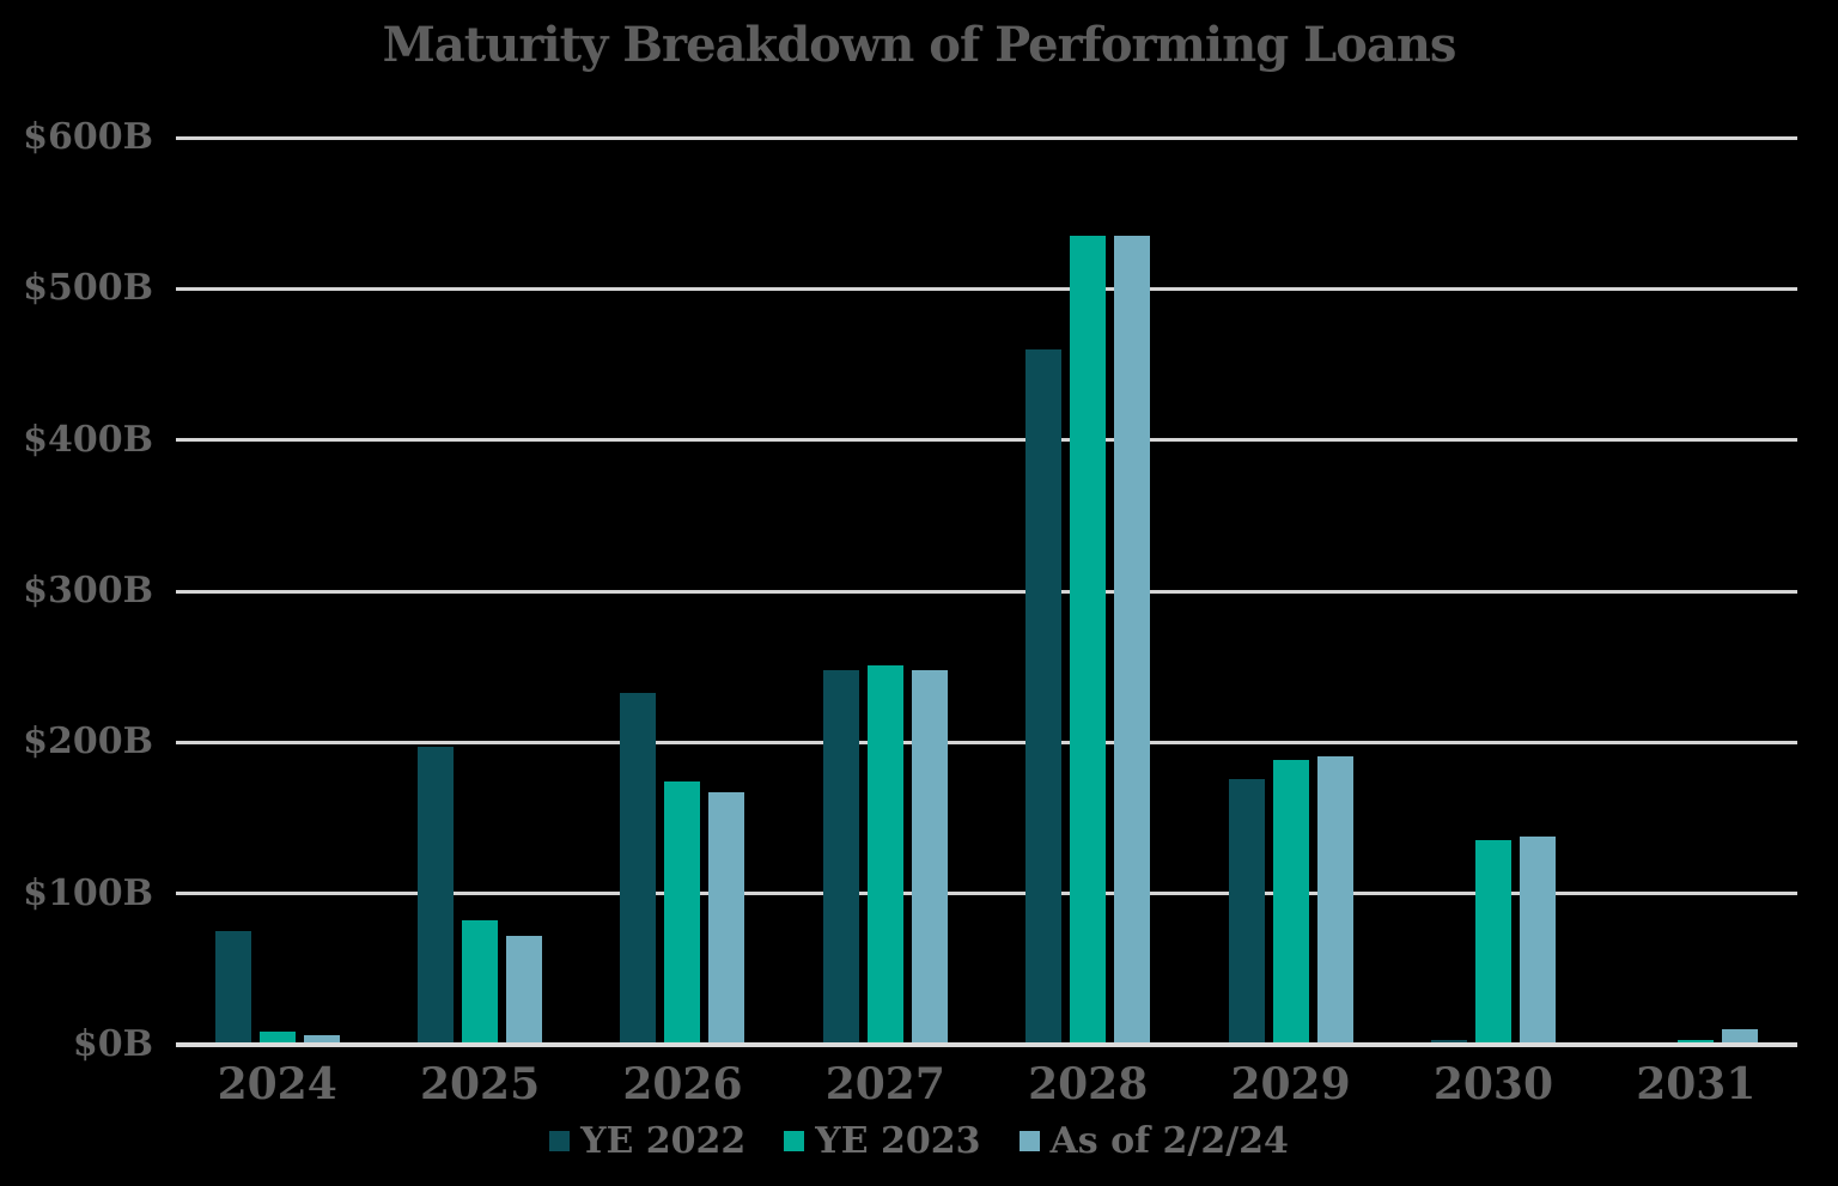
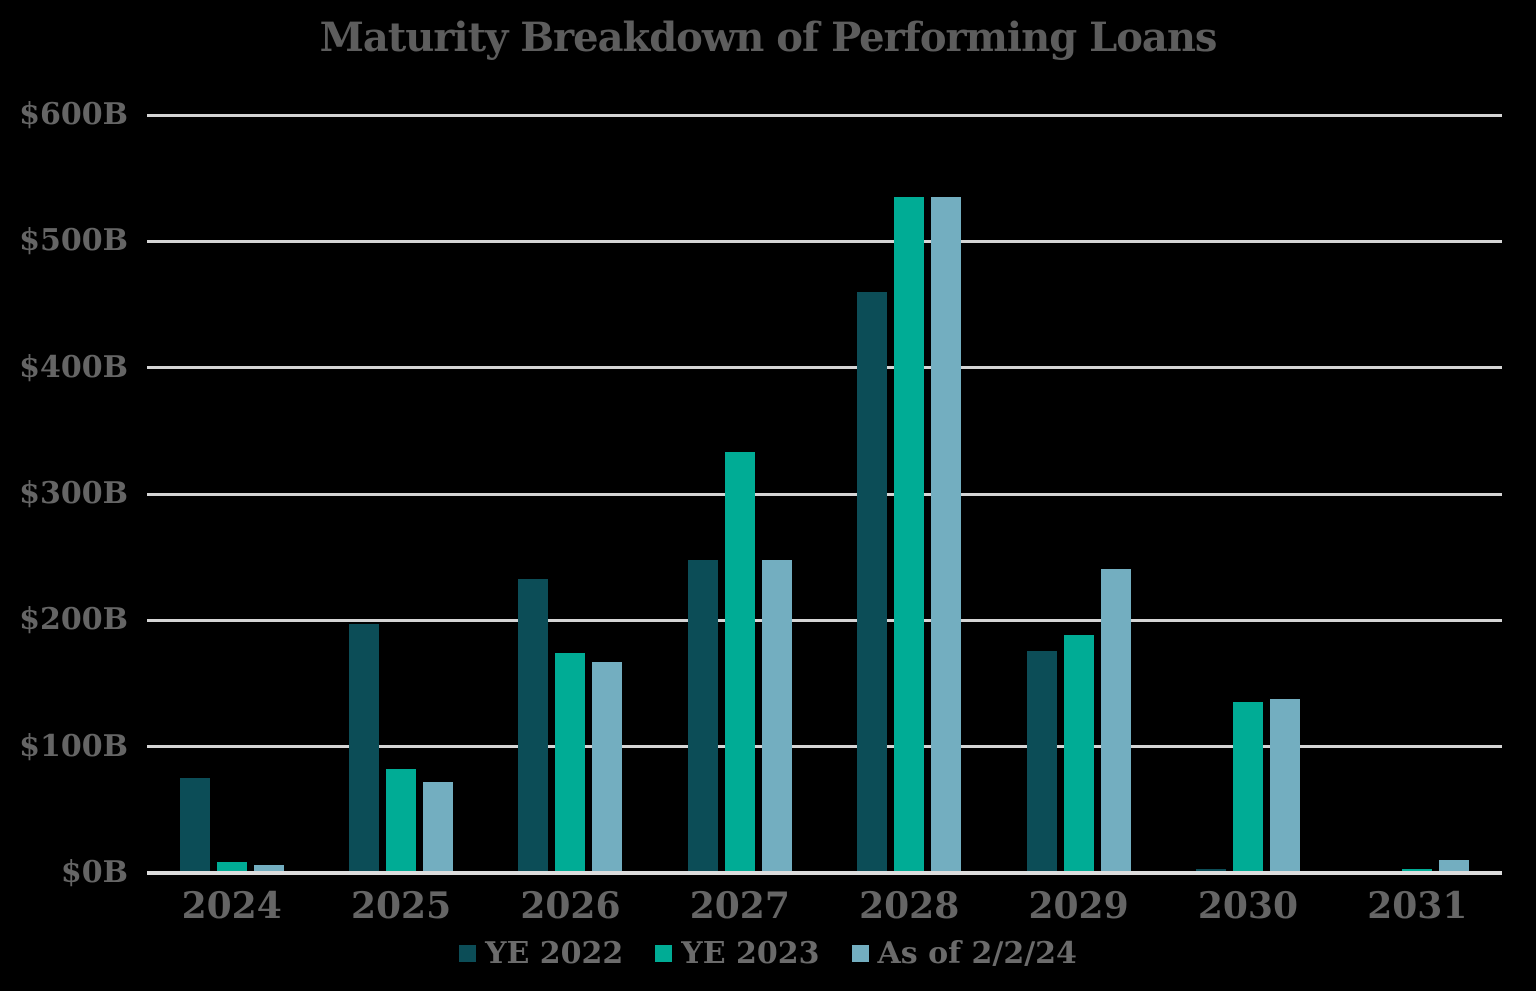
YE 2023/2027: $251B -> $333B
As of 2/2/24/2029: $191B -> $241B
